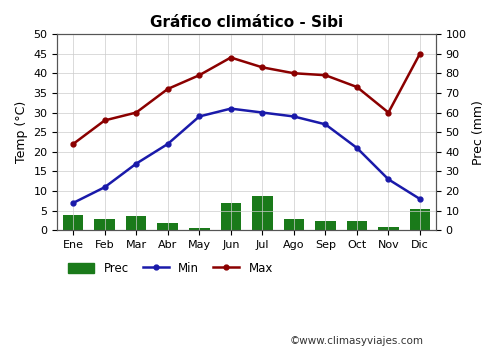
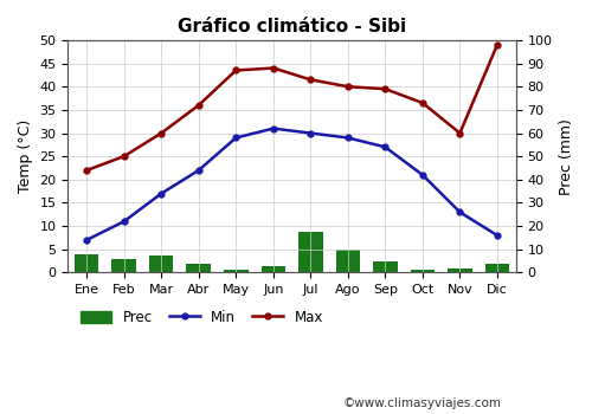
Max/Feb: 28.0 -> 25.0
Max/May: 39.5 -> 43.5
Prec/Jun: 14 -> 3
Prec/Ago: 6 -> 10
Prec/Oct: 5 -> 1
Prec/Dic: 11 -> 4
Max/Dic: 45.0 -> 49.0
